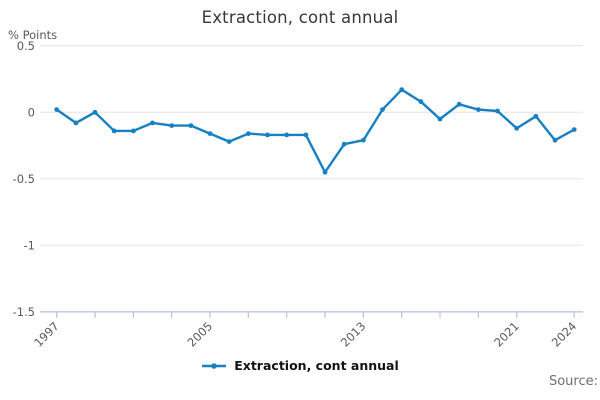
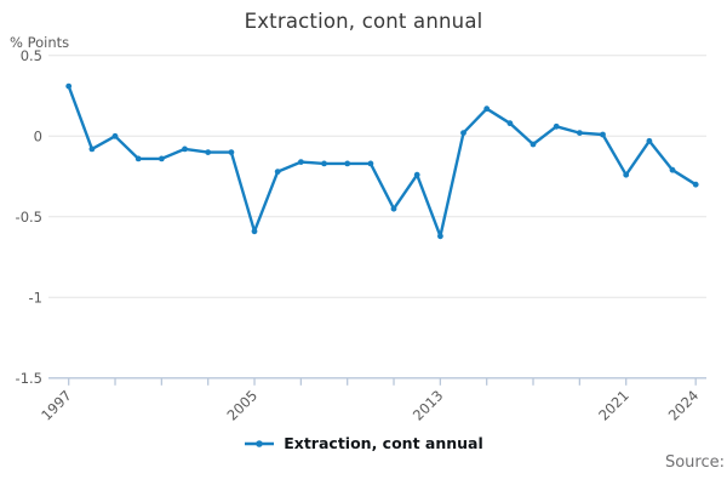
1997: 0.02 -> 0.31
2005: -0.16 -> -0.59
2013: -0.21 -> -0.62
2021: -0.12 -> -0.24
2024: -0.13 -> -0.30
